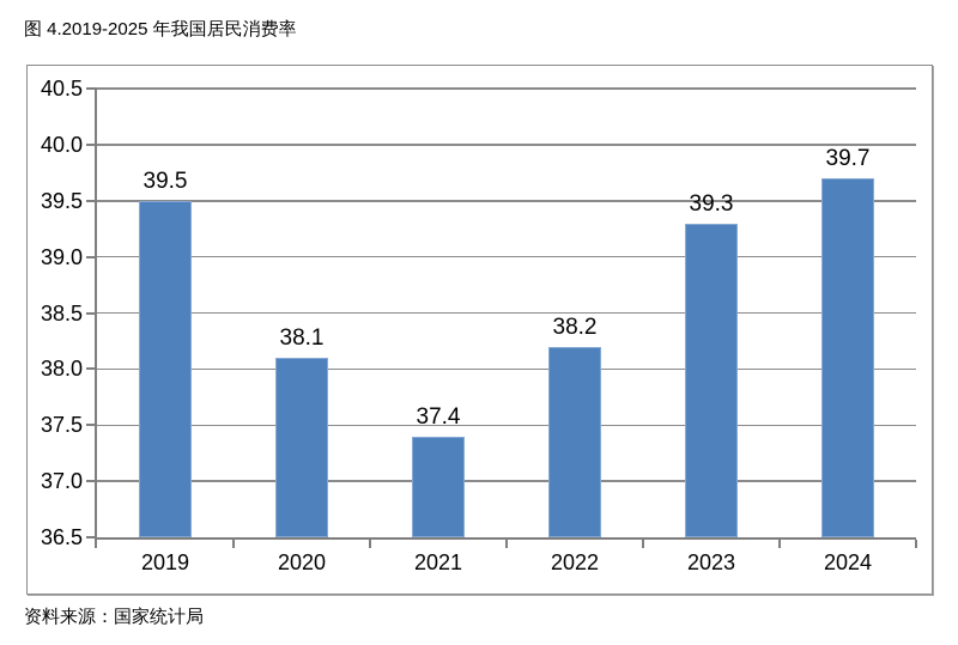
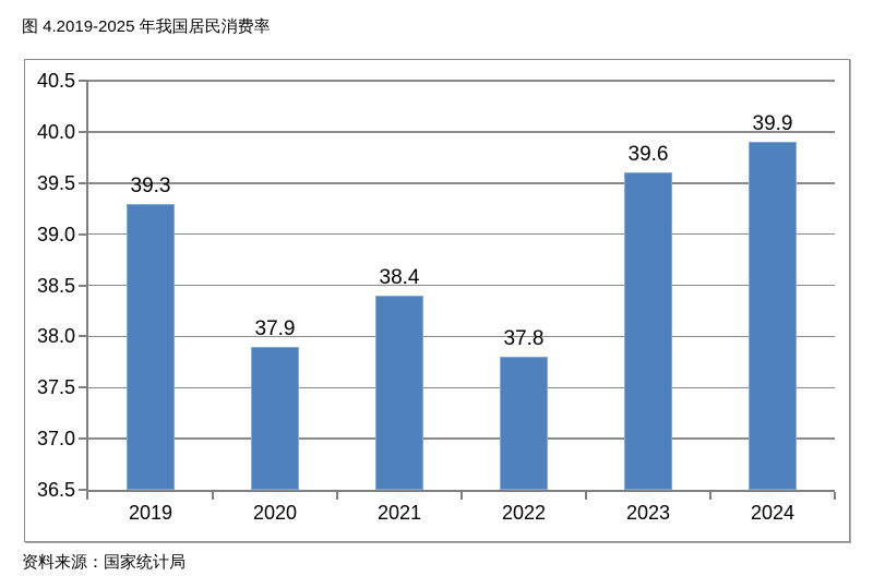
2019: 39.5 -> 39.3
2020: 38.1 -> 37.9
2021: 37.4 -> 38.4
2022: 38.2 -> 37.8
2023: 39.3 -> 39.6
2024: 39.7 -> 39.9
